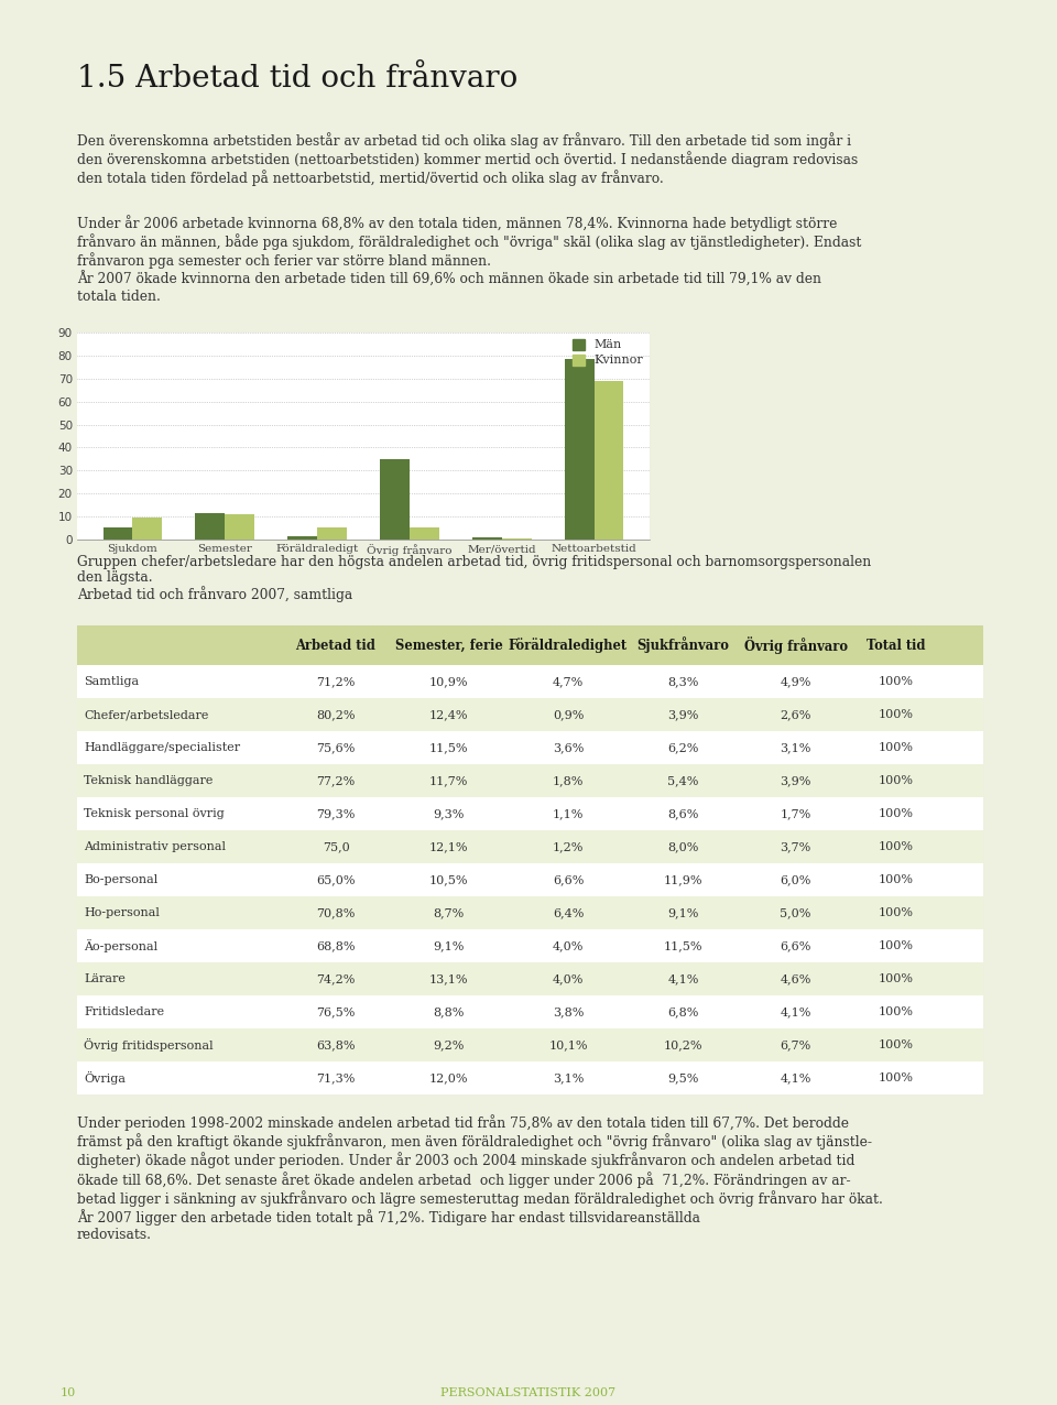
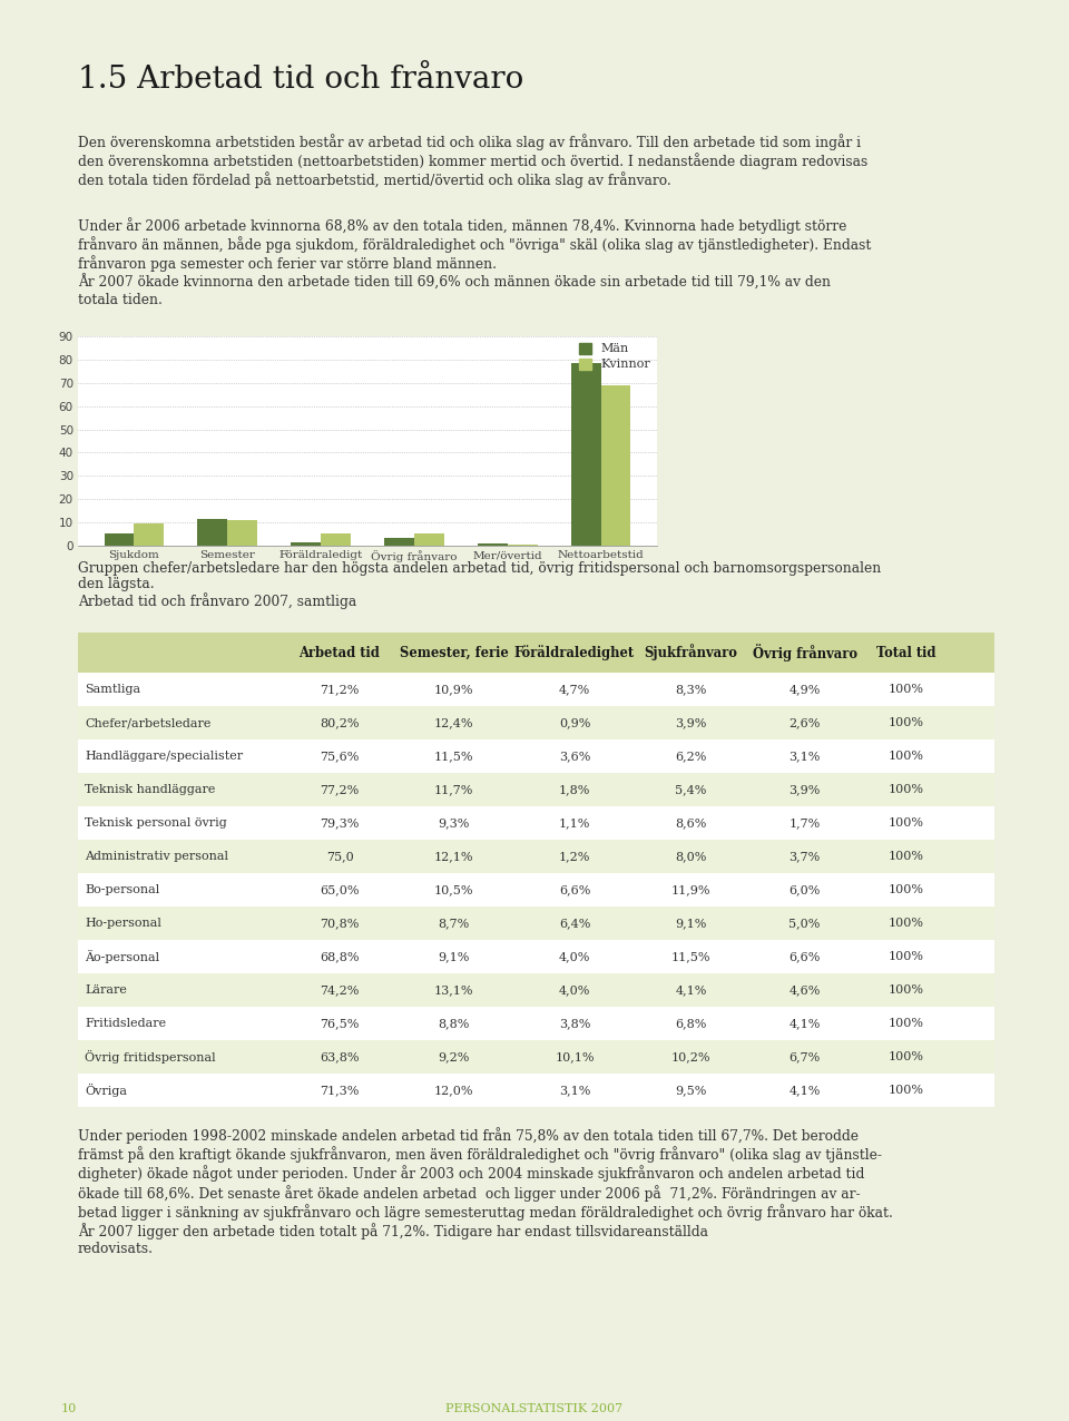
Män/Övrig frånvaro: 35.0 -> 3.5
